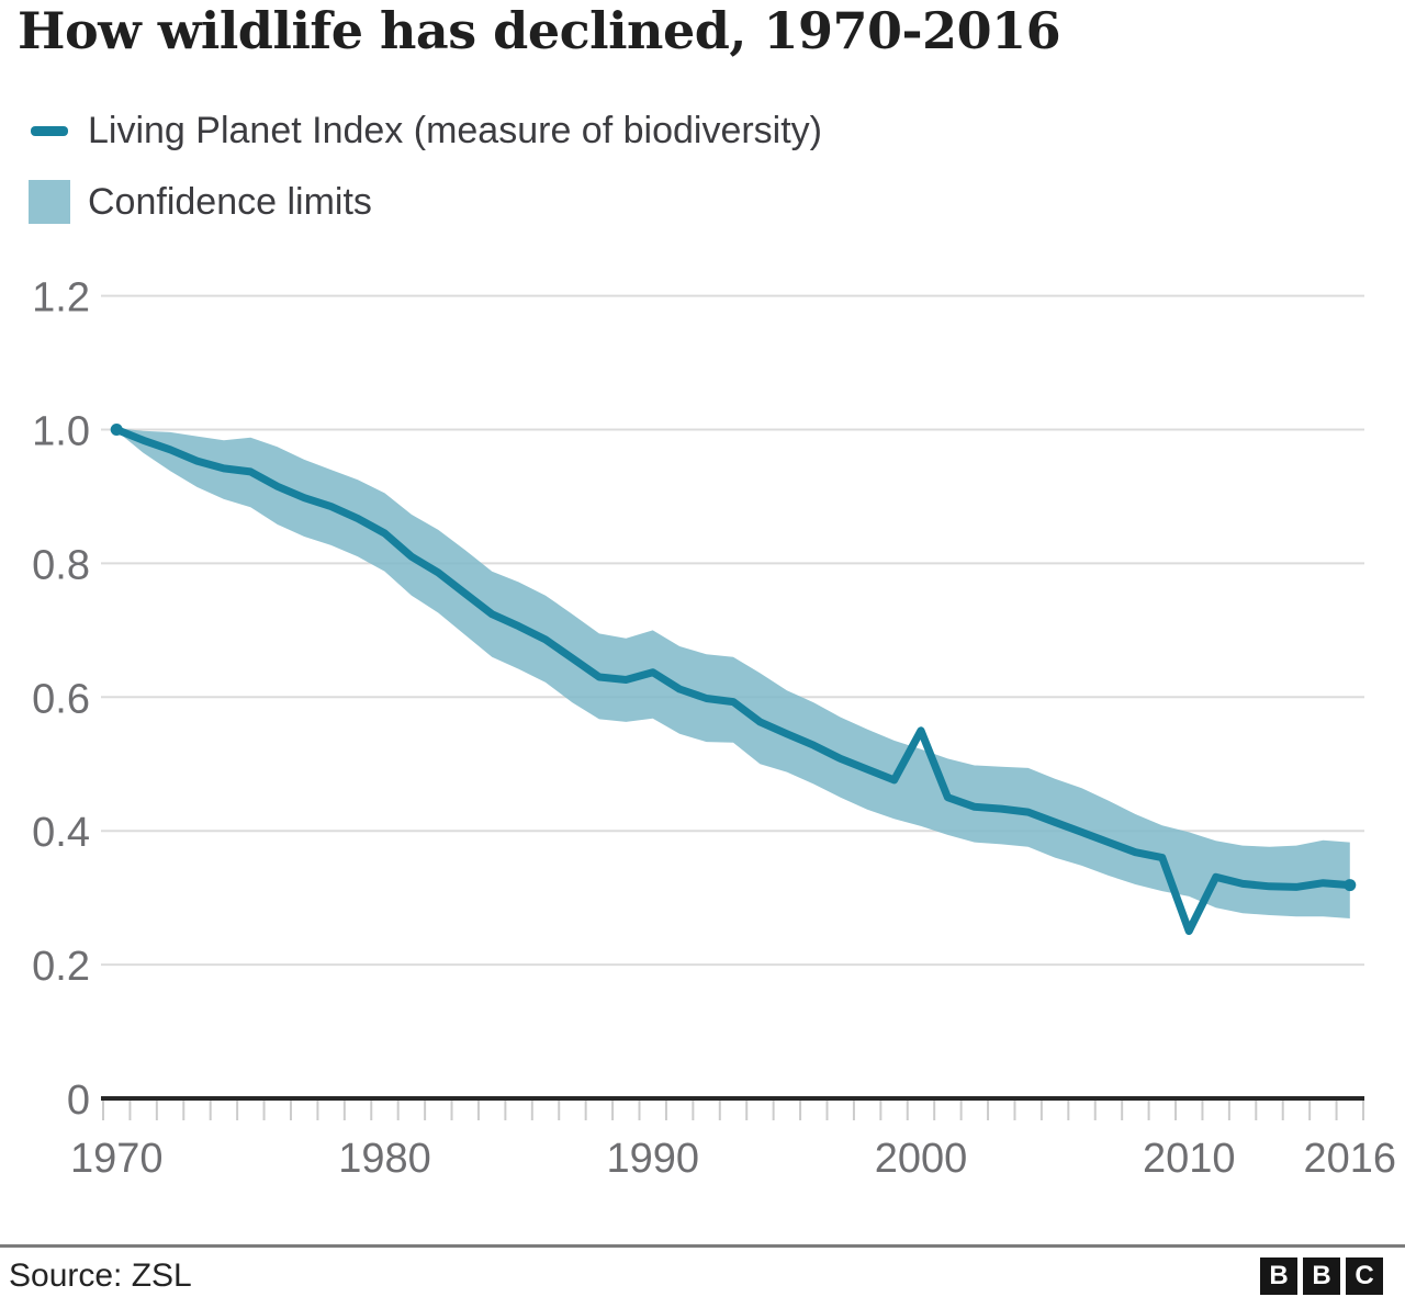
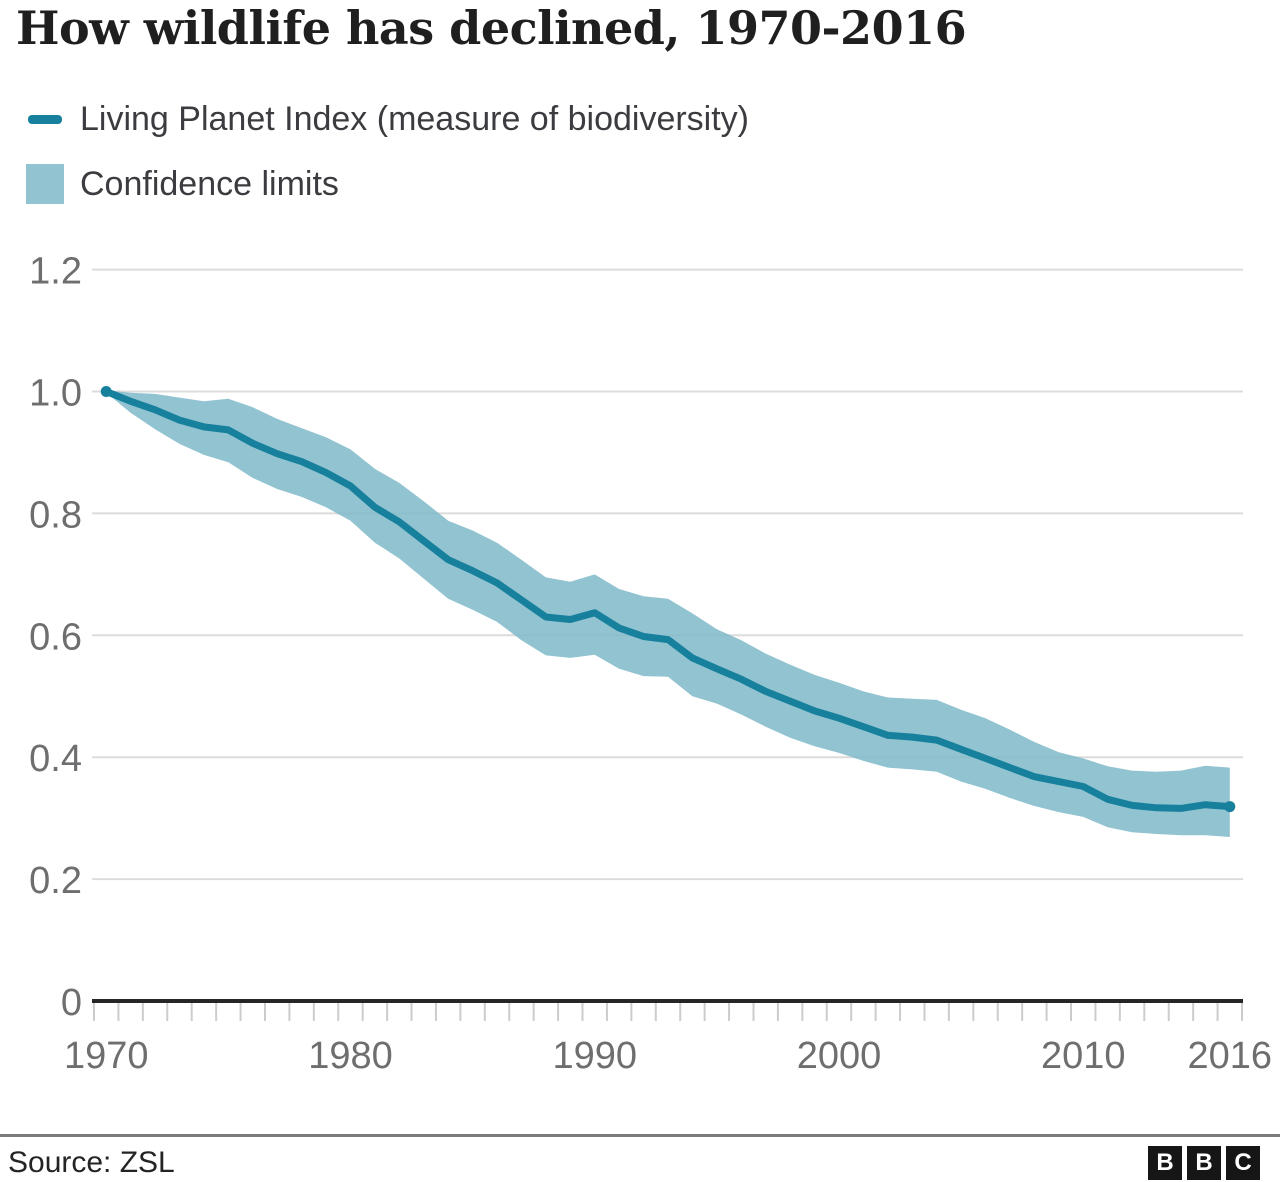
Living Planet Index (measure of biodiversity)/2000: 0.55 -> 0.46
Living Planet Index (measure of biodiversity)/2010: 0.25 -> 0.35
